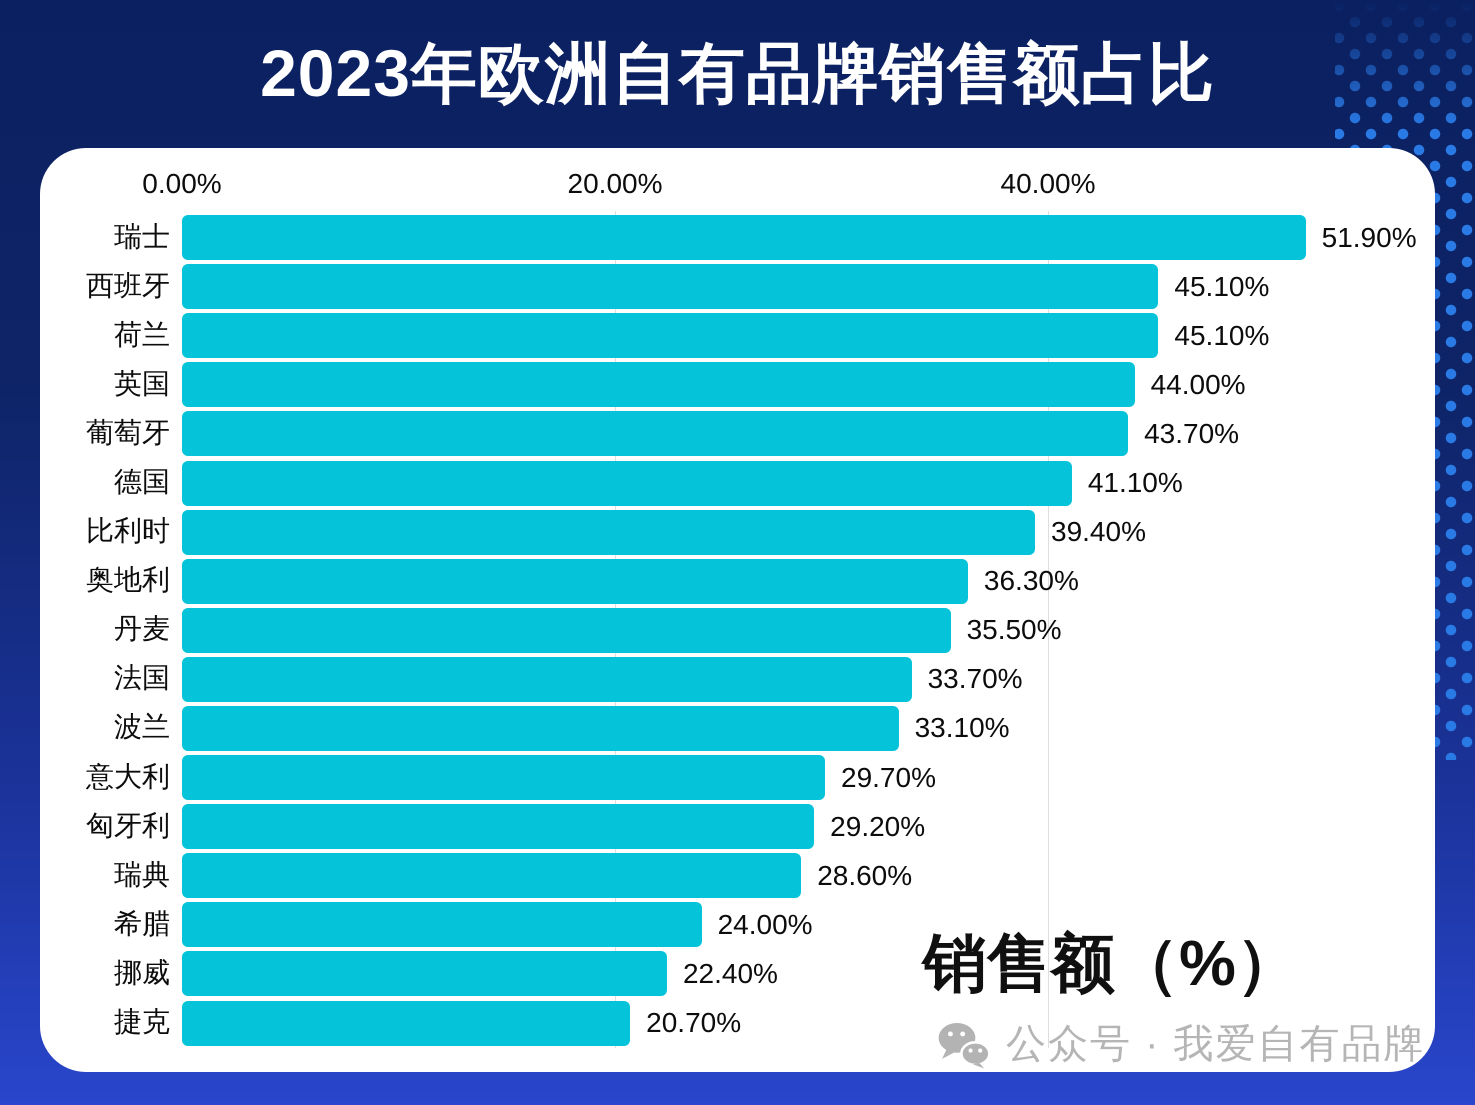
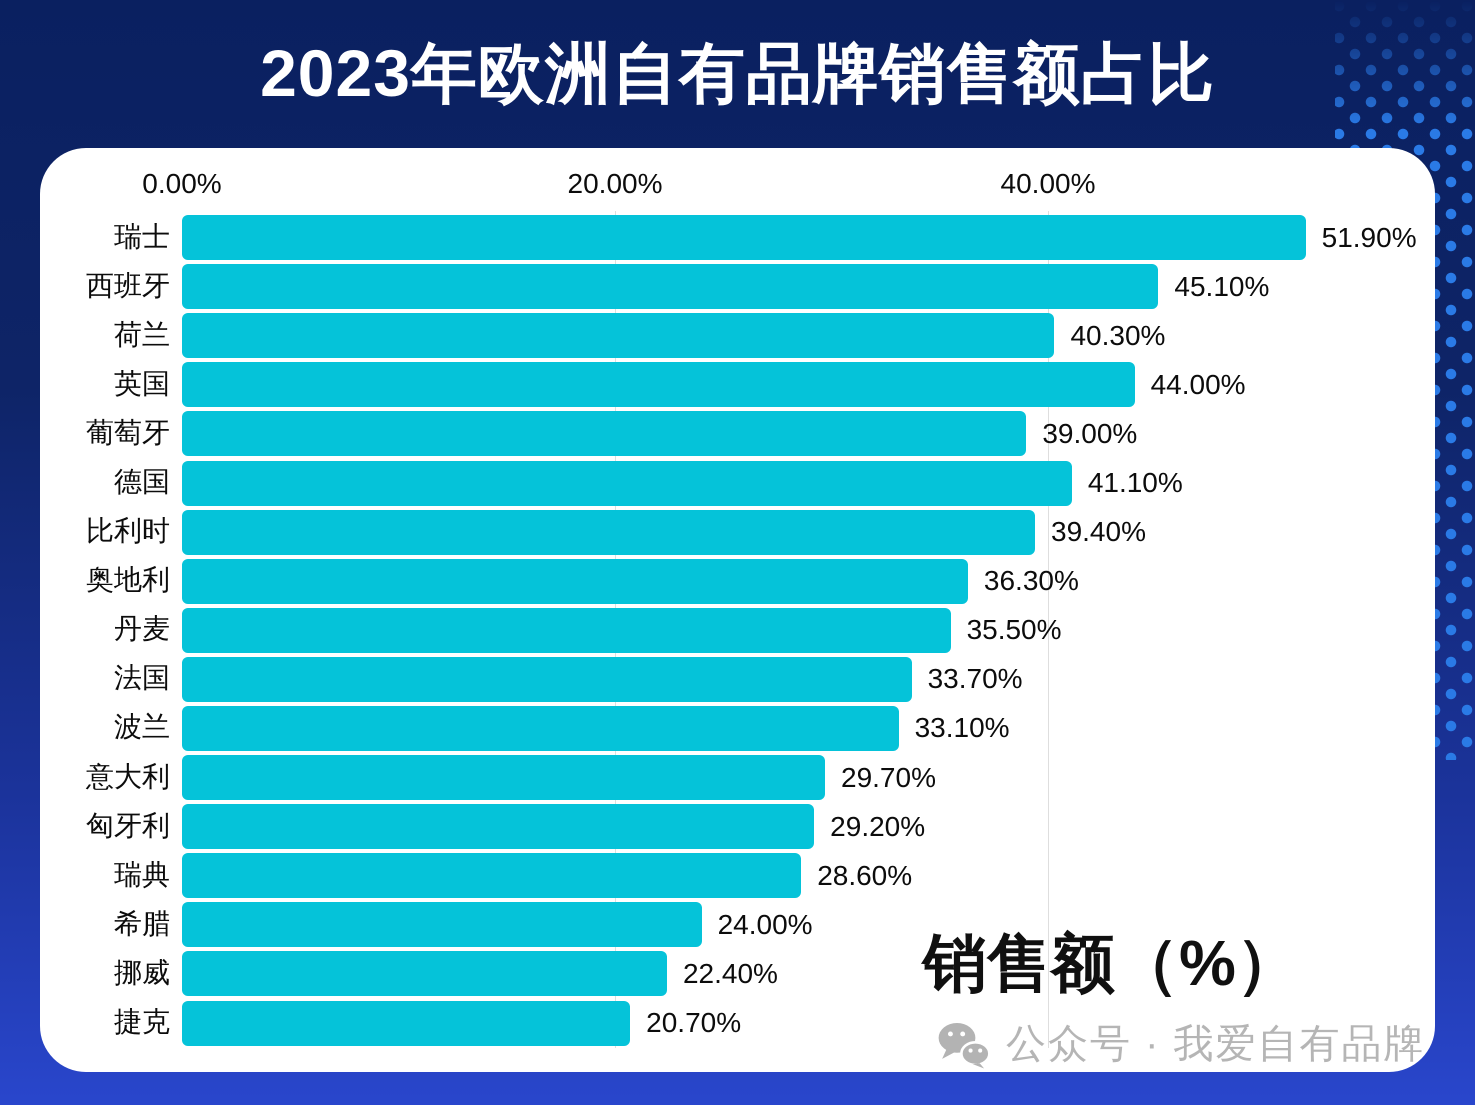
荷兰: 45.10% -> 40.30%
葡萄牙: 43.70% -> 39.00%
